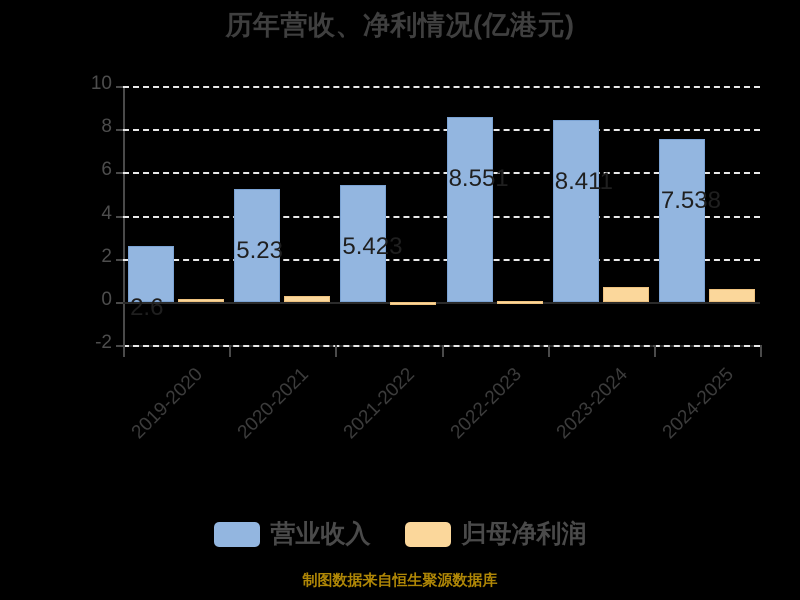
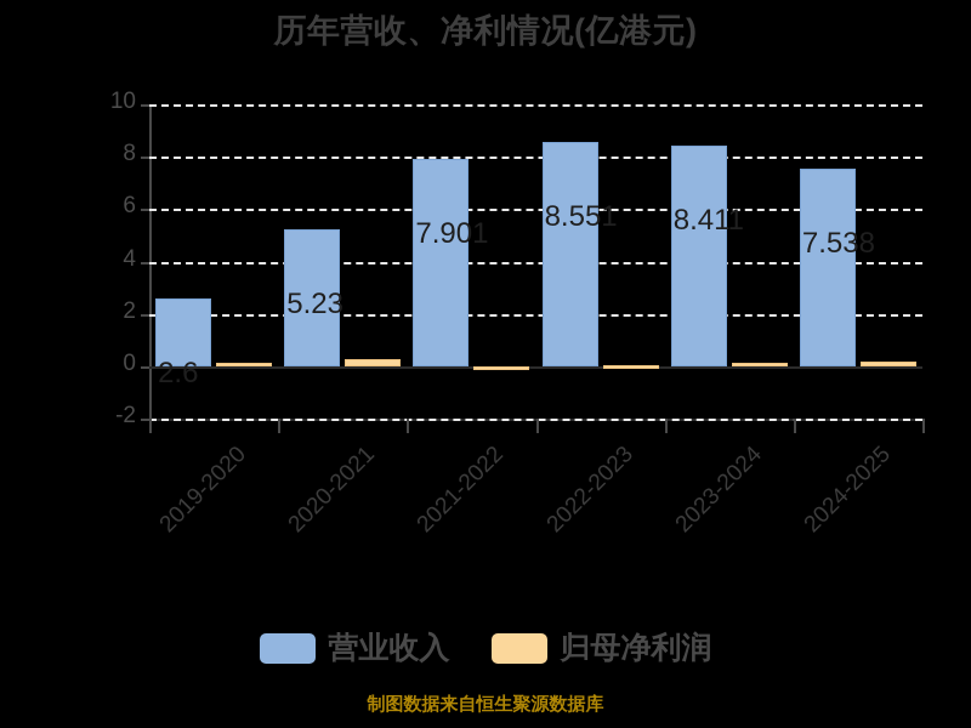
营业收入/2021-2022: 5.423 -> 7.901
归母净利润/2023-2024: 0.7 -> 0.1
归母净利润/2024-2025: 0.6 -> 0.2
